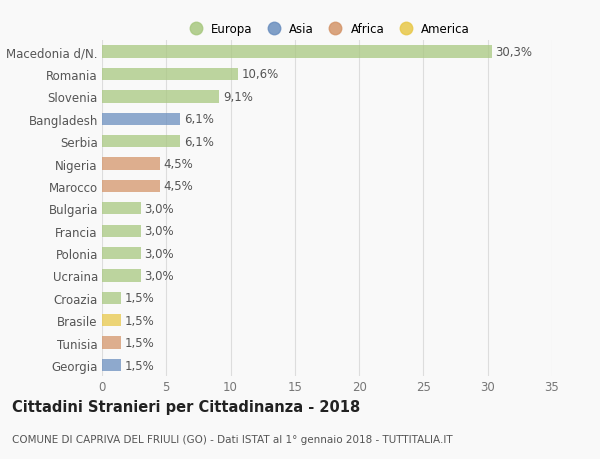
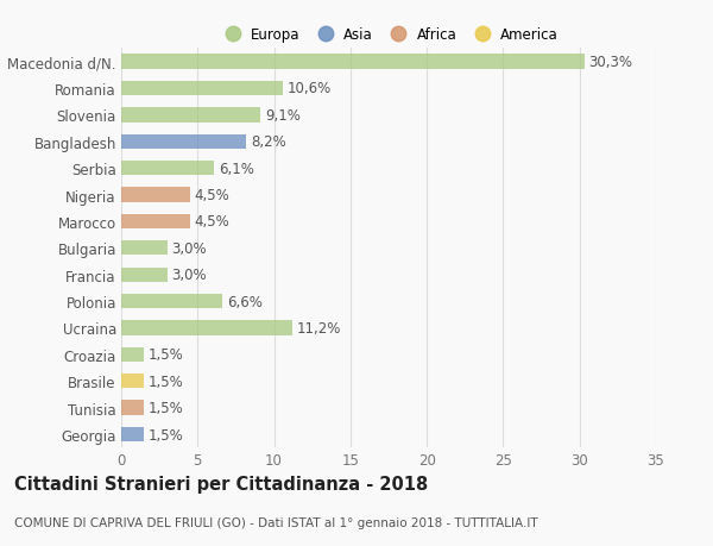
Bangladesh: 6,1% -> 8,2%
Polonia: 3,0% -> 6,6%
Ucraina: 3,0% -> 11,2%
